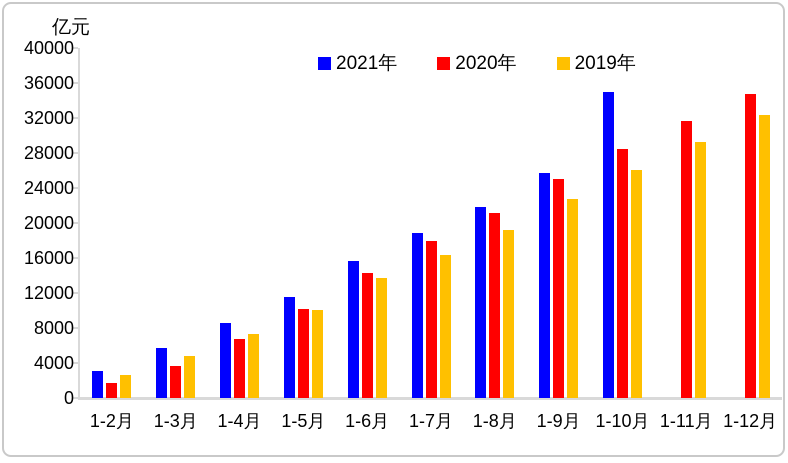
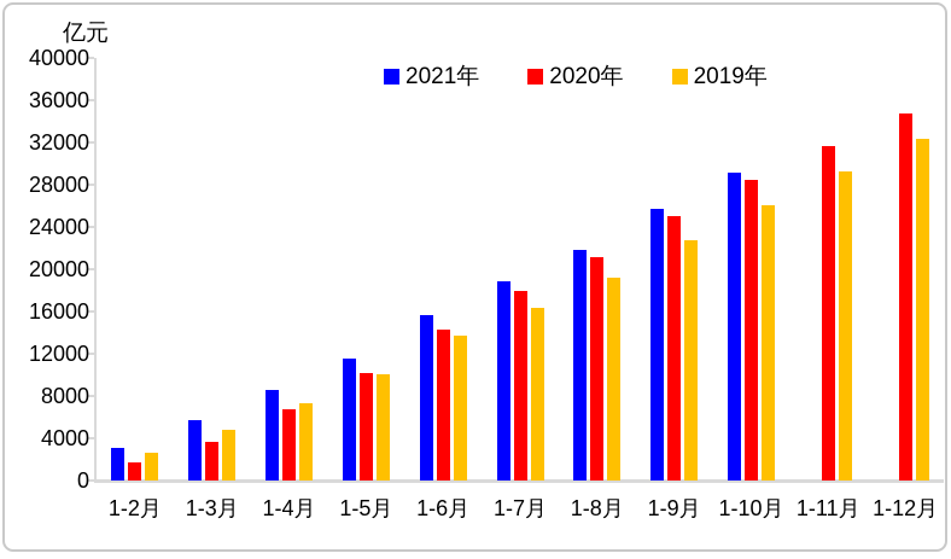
2021年/1-10月: 35000 -> 29000
